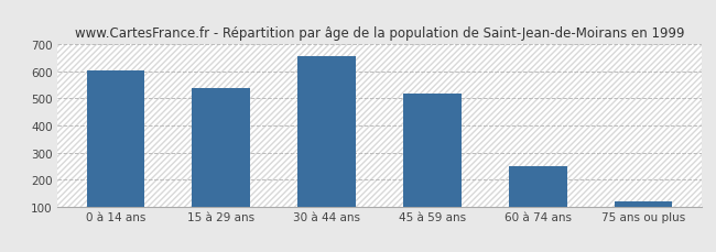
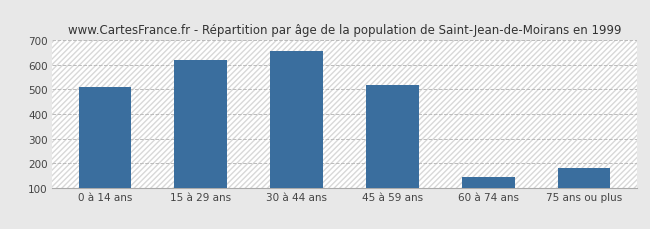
0 à 14 ans: 602 -> 510
15 à 29 ans: 540 -> 620
60 à 74 ans: 250 -> 145
75 ans ou plus: 120 -> 180
